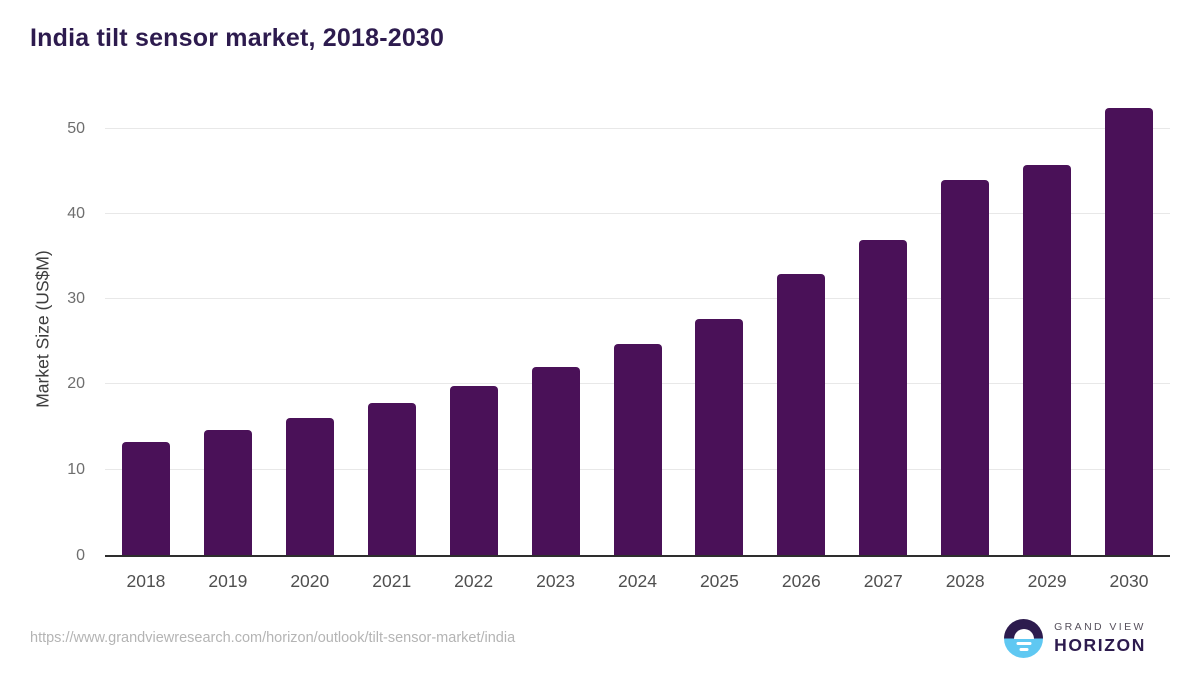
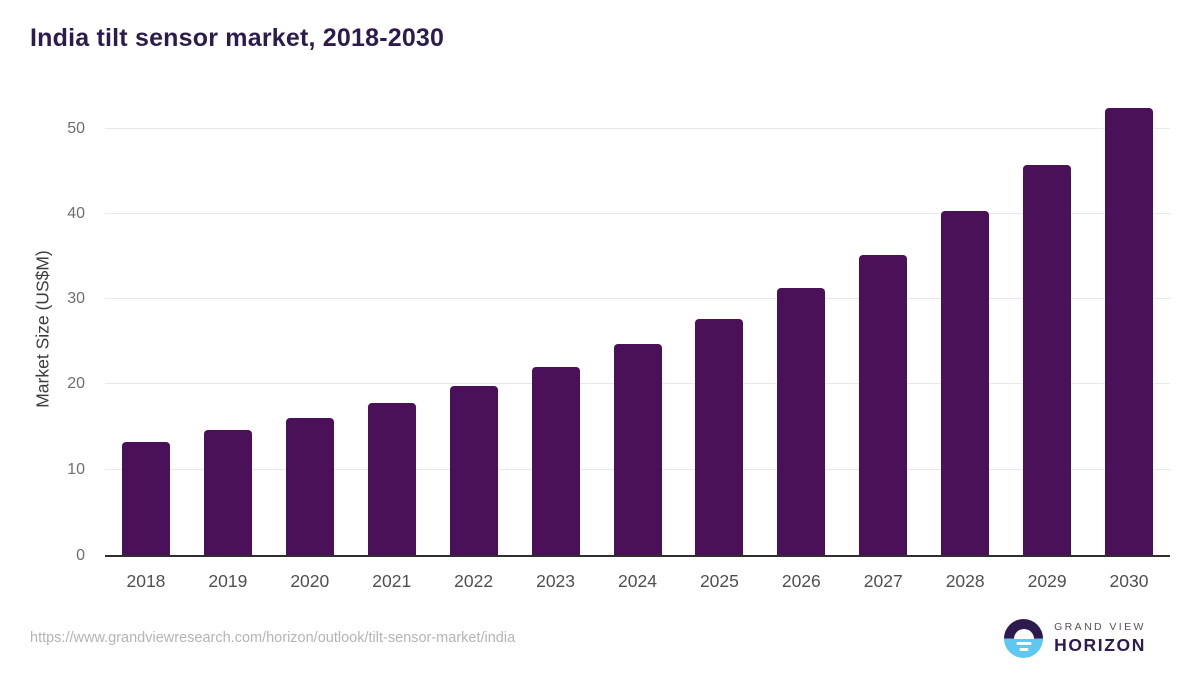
2026: 33 -> 31
2027: 37 -> 35
2028: 44 -> 40
